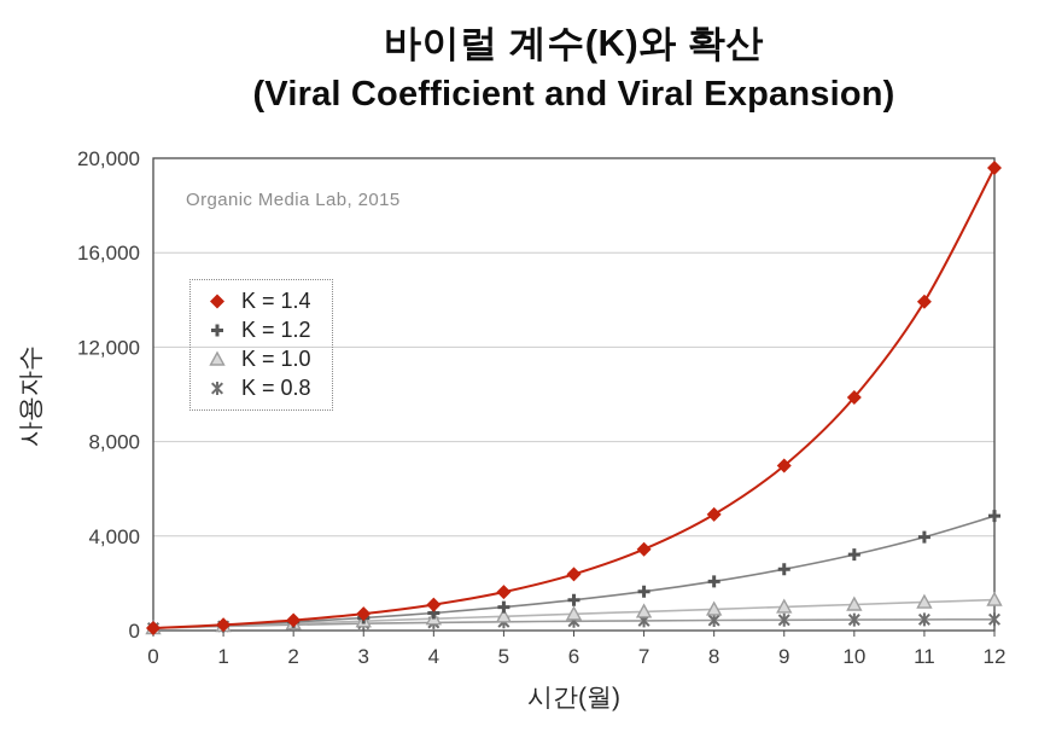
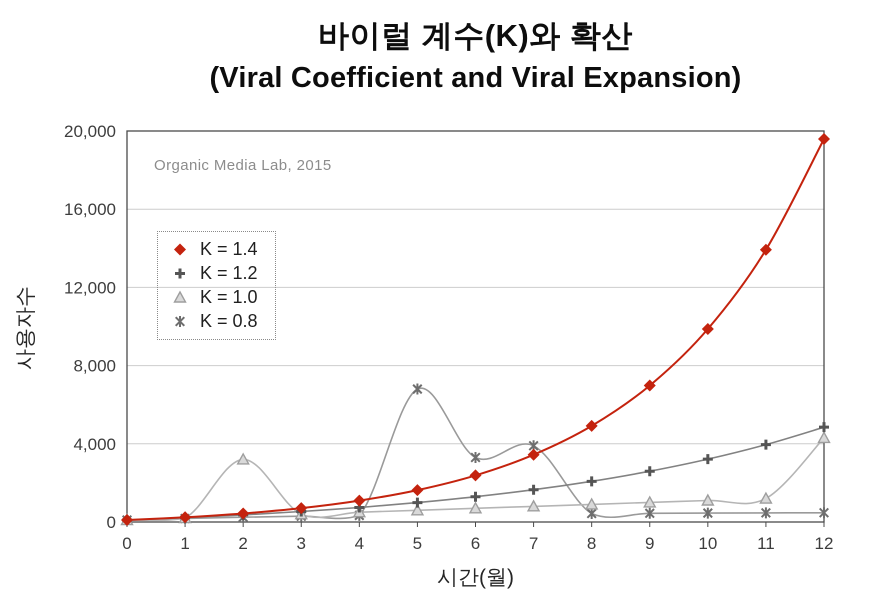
K = 1.0/2: 300 -> 3200
K = 0.8/5: 400 -> 6800
K = 0.8/6: 400 -> 3300
K = 0.8/7: 400 -> 3900
K = 1.0/12: 1300 -> 4300
